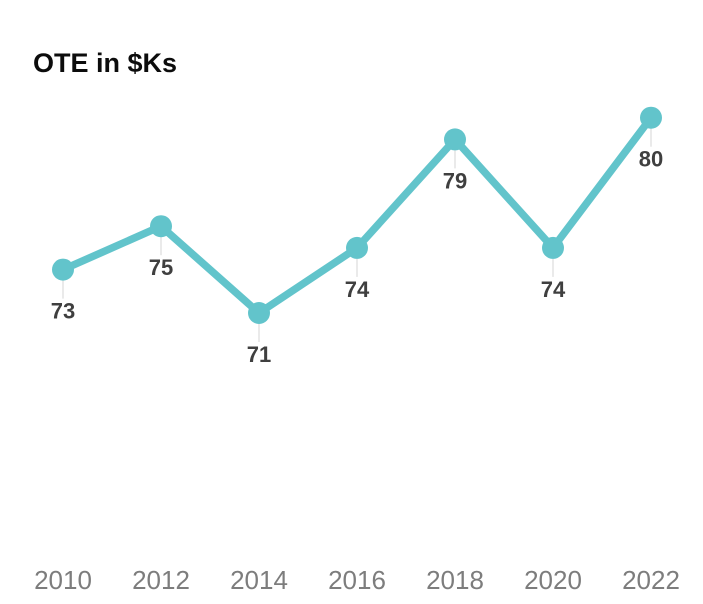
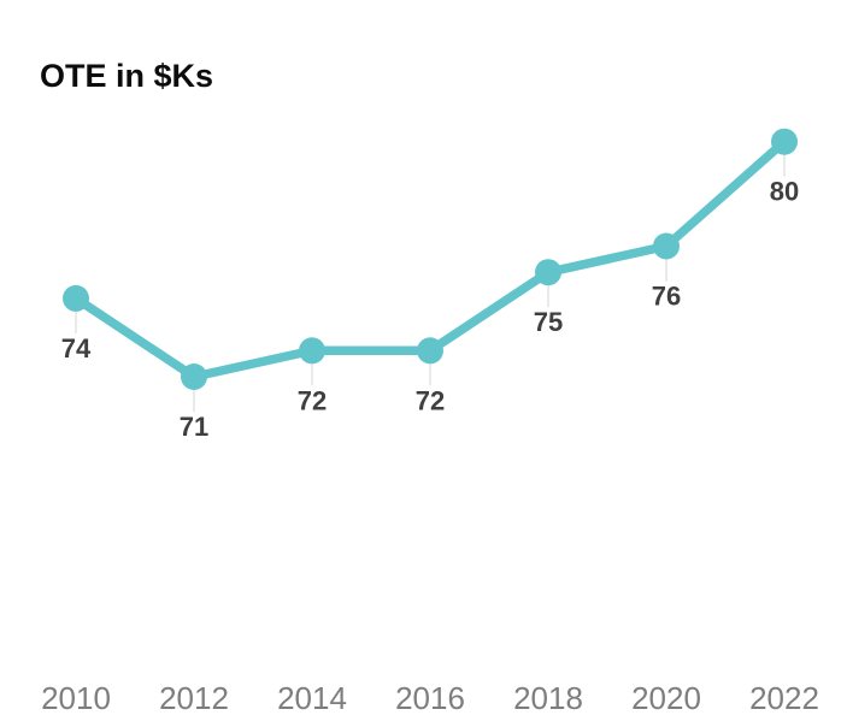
2010: 73 -> 74
2012: 75 -> 71
2014: 71 -> 72
2016: 74 -> 72
2018: 79 -> 75
2020: 74 -> 76
